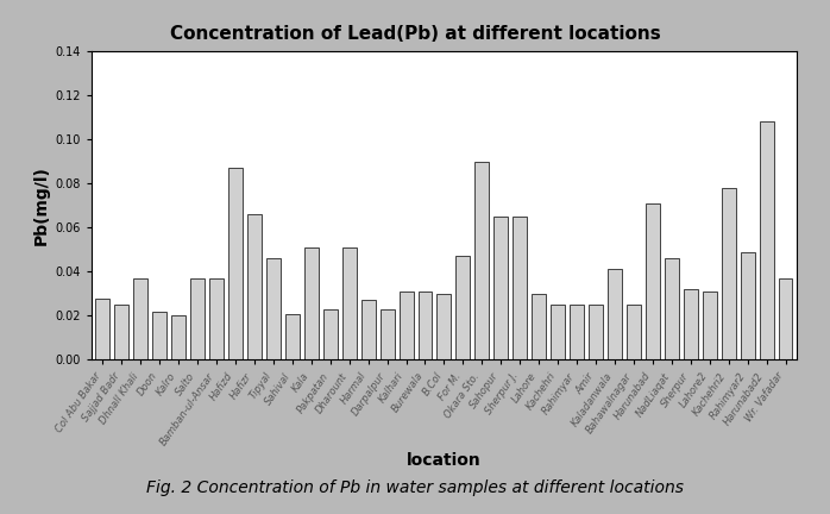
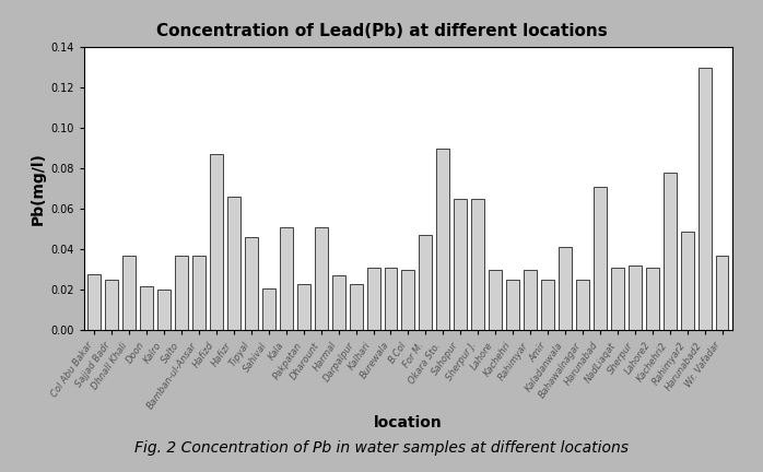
Rahimyar: 0.025 -> 0.030
NadLiaqat: 0.046 -> 0.031
Harunabad2: 0.108 -> 0.130
